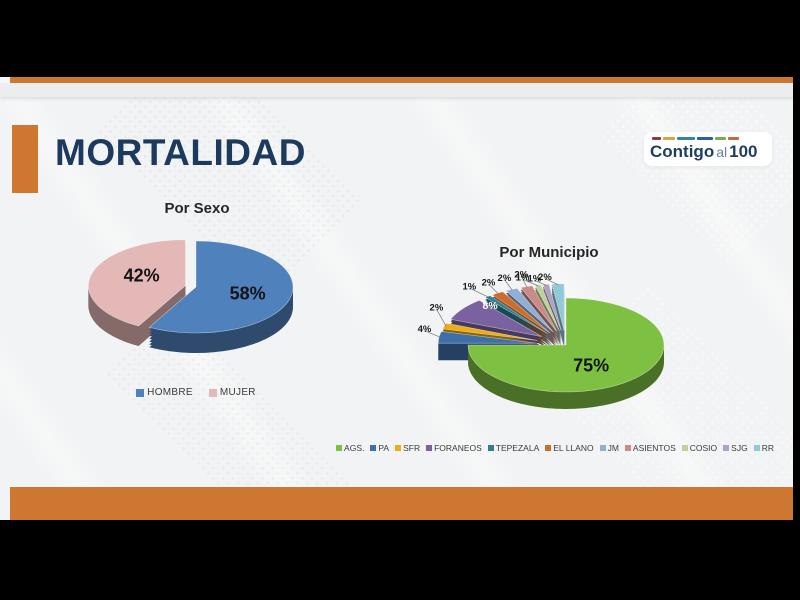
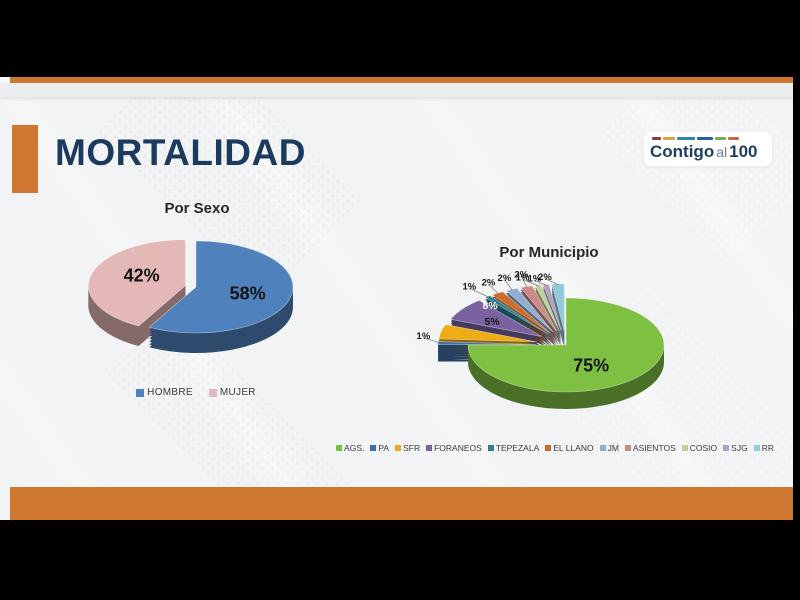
Por Municipio/PA: 4% -> 1%
Por Municipio/SFR: 2% -> 5%
